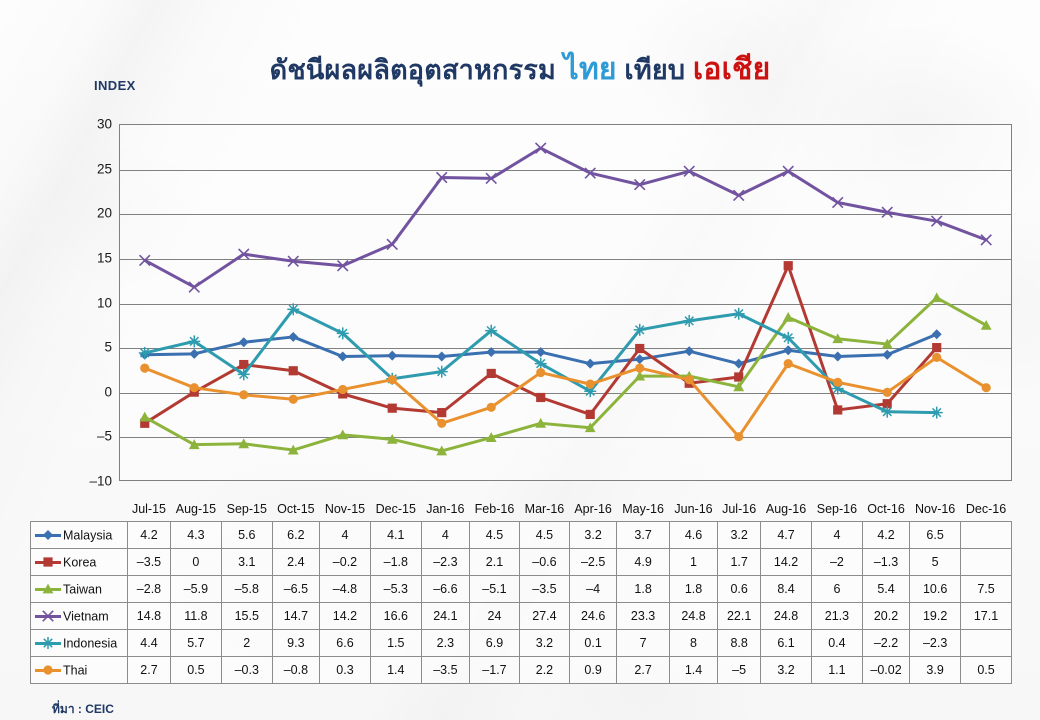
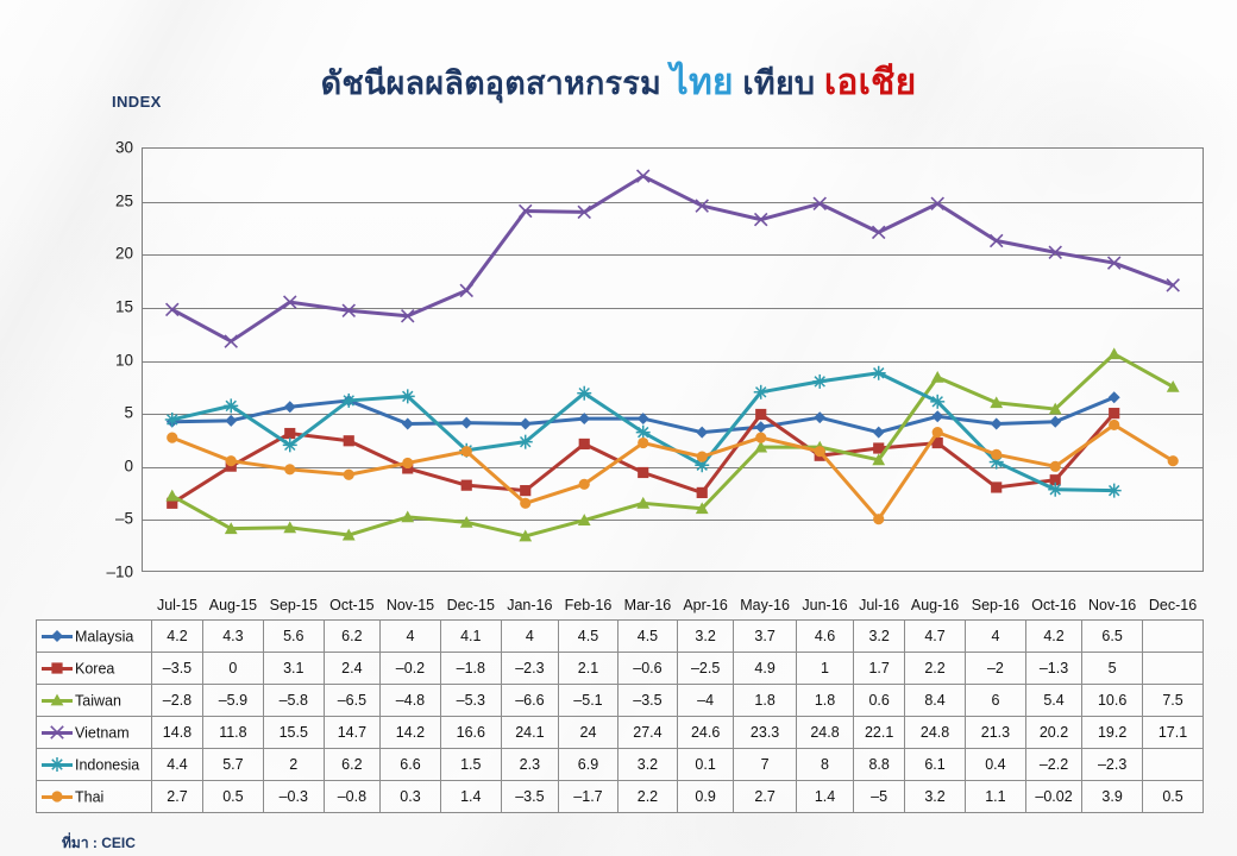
Indonesia/Oct-15: 9.3 -> 6.2
Korea/Aug-16: 14.2 -> 2.2
